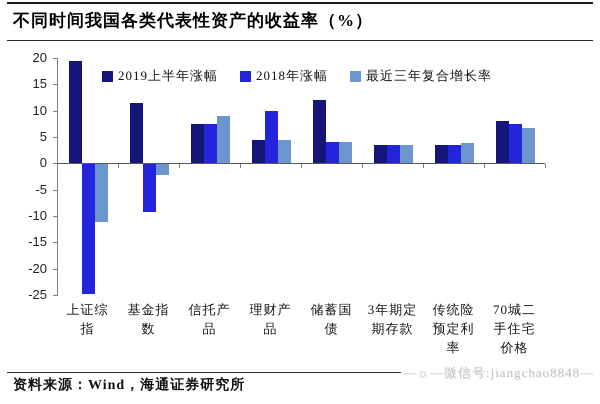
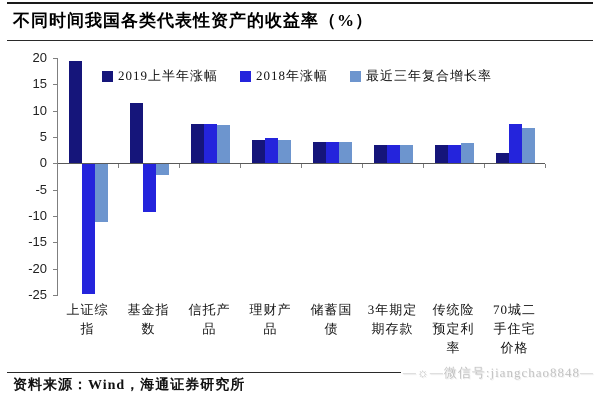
最近三年复合增长率/信托产品: 9 -> 7
2018年涨幅/理财产品: 10 -> 5
2019上半年涨幅/储蓄国债: 12 -> 4
2019上半年涨幅/70城二手住宅价格: 8 -> 2
